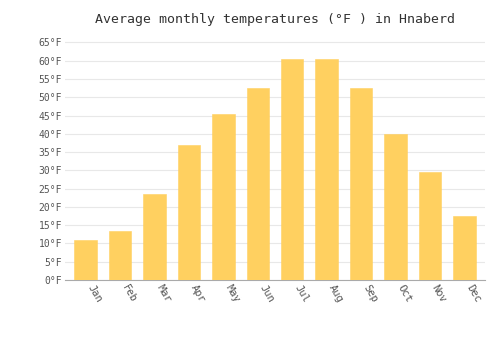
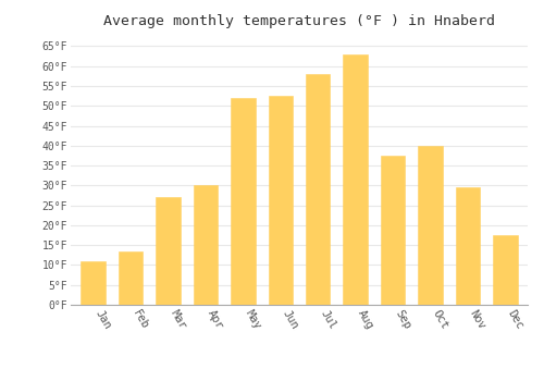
Mar: 23.5°F -> 27.0°F
Apr: 37.0°F -> 30.0°F
May: 45.5°F -> 52.0°F
Jul: 60.5°F -> 58.0°F
Aug: 60.5°F -> 63.0°F
Sep: 52.5°F -> 37.5°F
